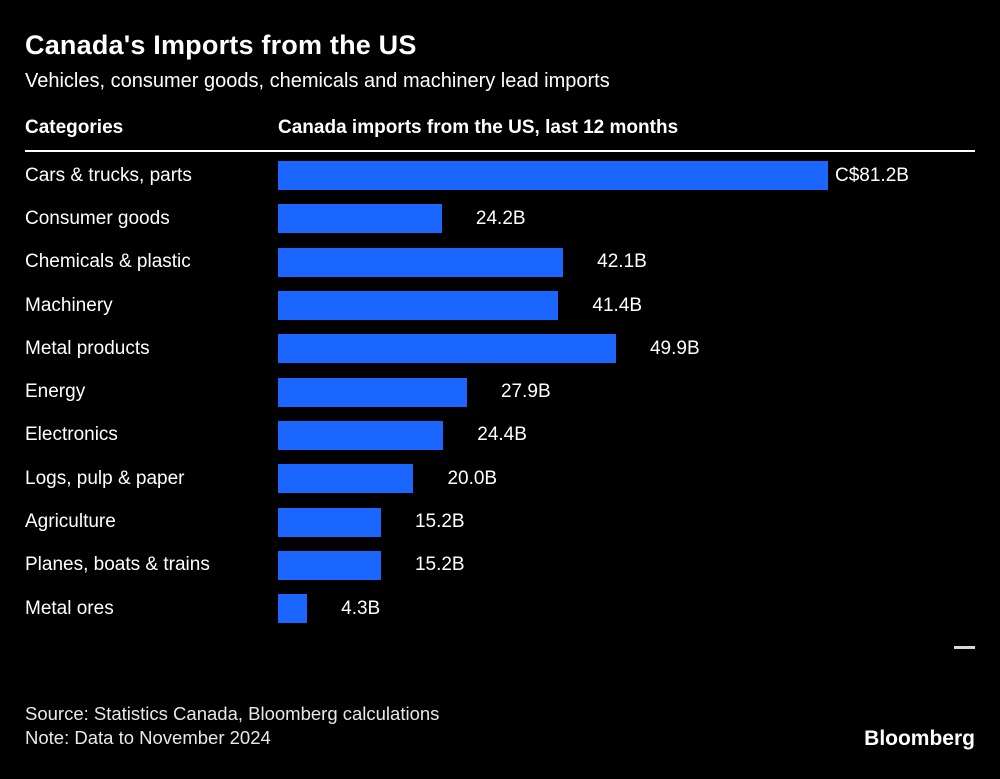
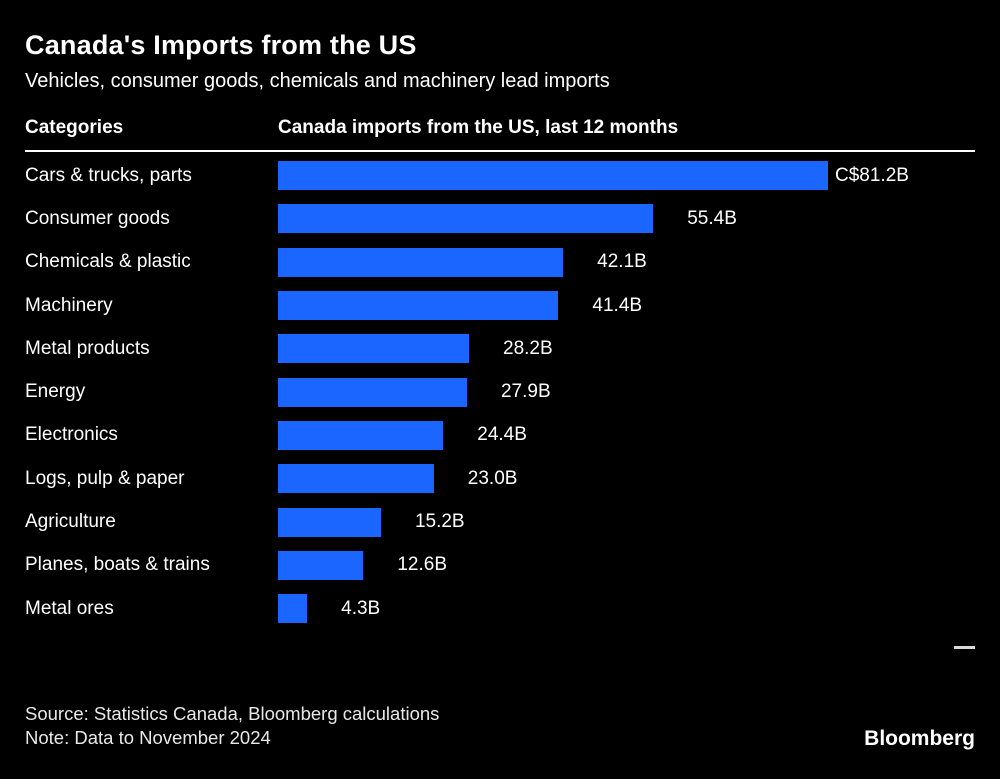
Consumer goods: 24.2B -> 55.4B
Metal products: 49.9B -> 28.2B
Logs, pulp & paper: 20.0B -> 23.0B
Planes, boats & trains: 15.2B -> 12.6B
